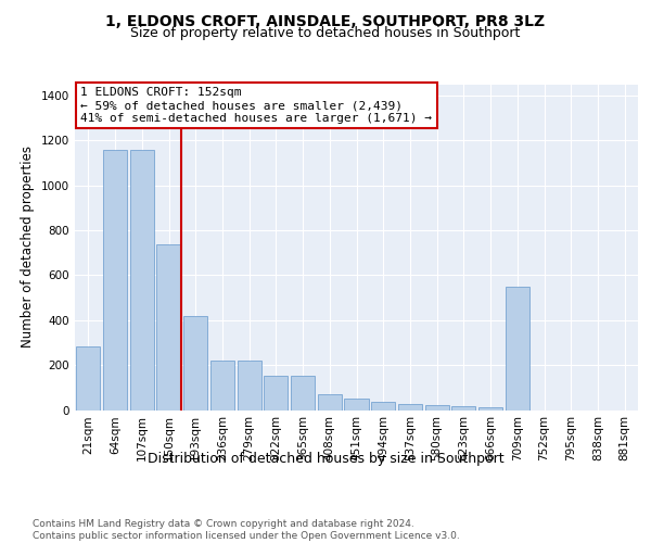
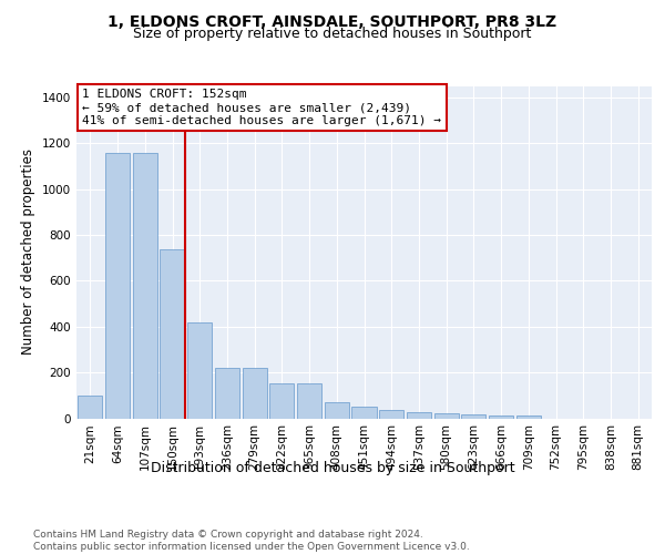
21sqm: 285 -> 100
709sqm: 550 -> 10
